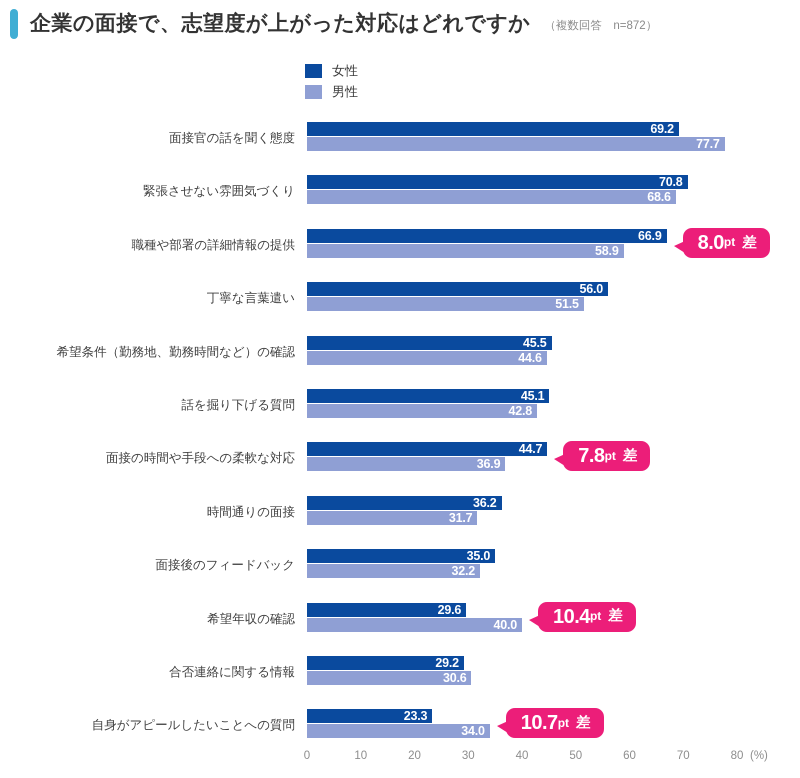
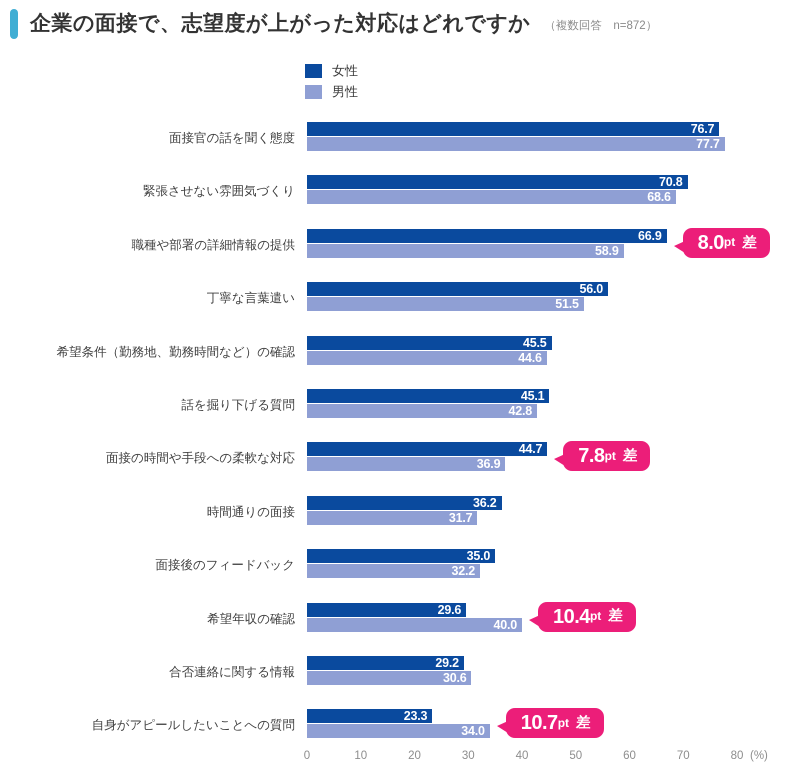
女性/面接官の話を聞く態度: 69.2 -> 76.7
